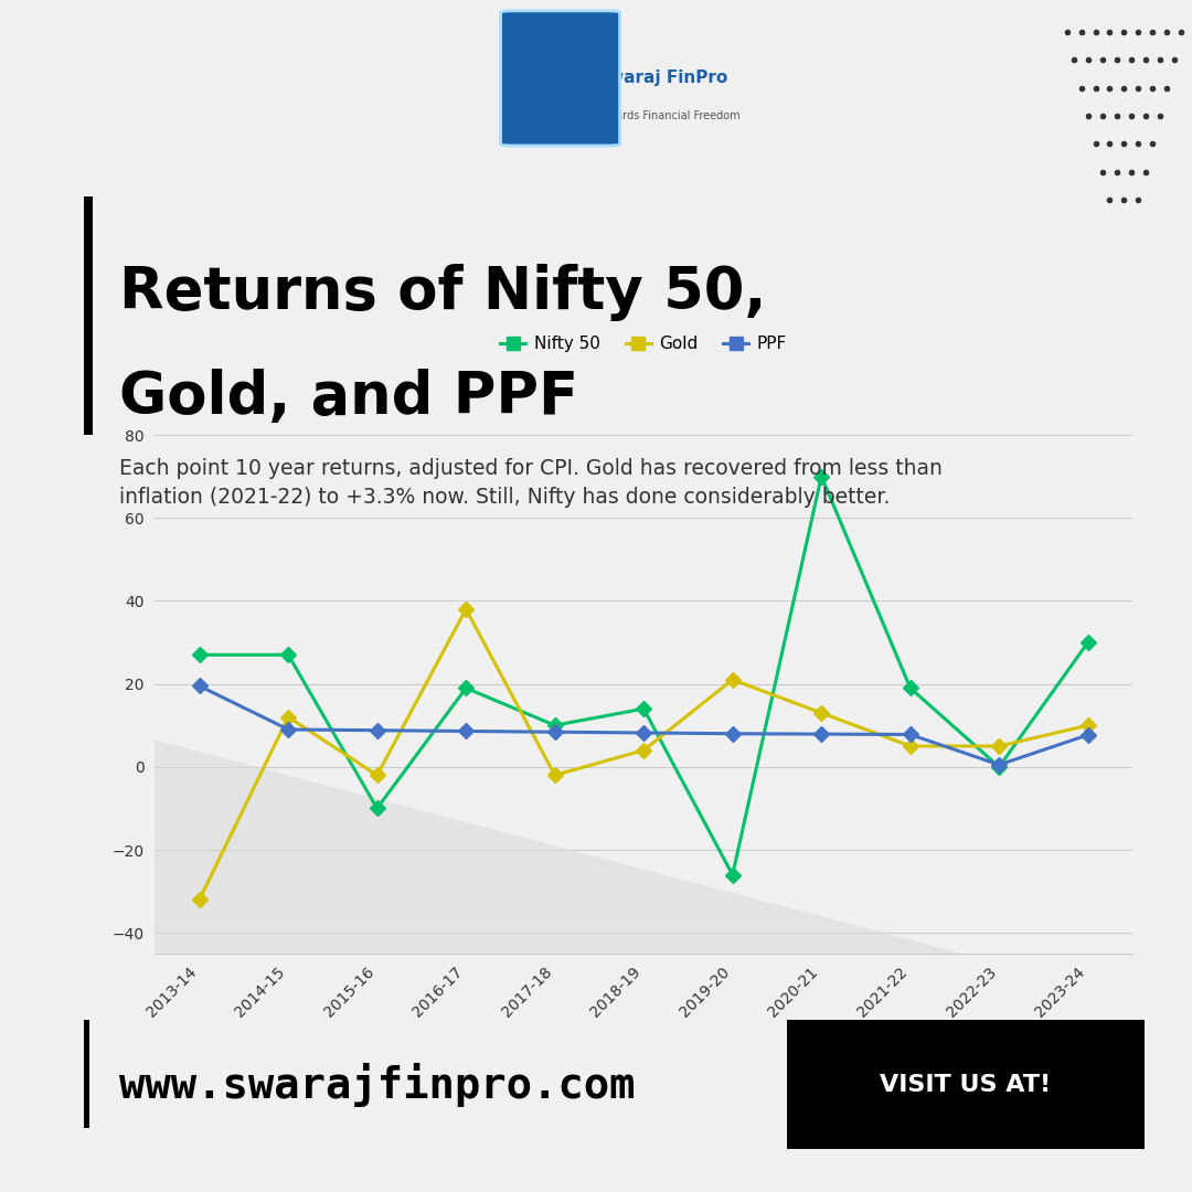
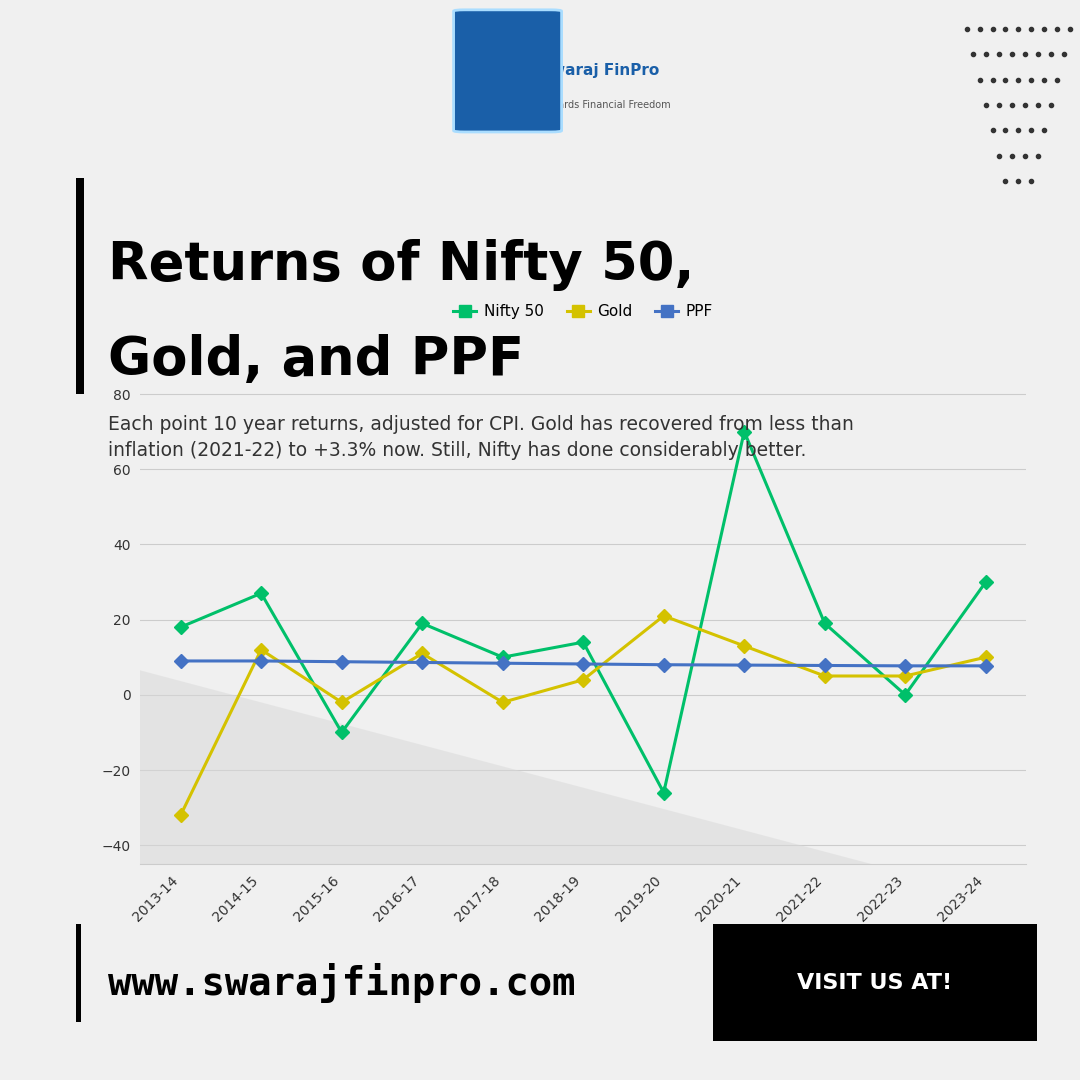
Nifty 50/2013-14: 27 -> 18
PPF/2013-14: 19.5 -> 9.0
Gold/2016-17: 38 -> 11
PPF/2022-23: 0.5 -> 7.7
